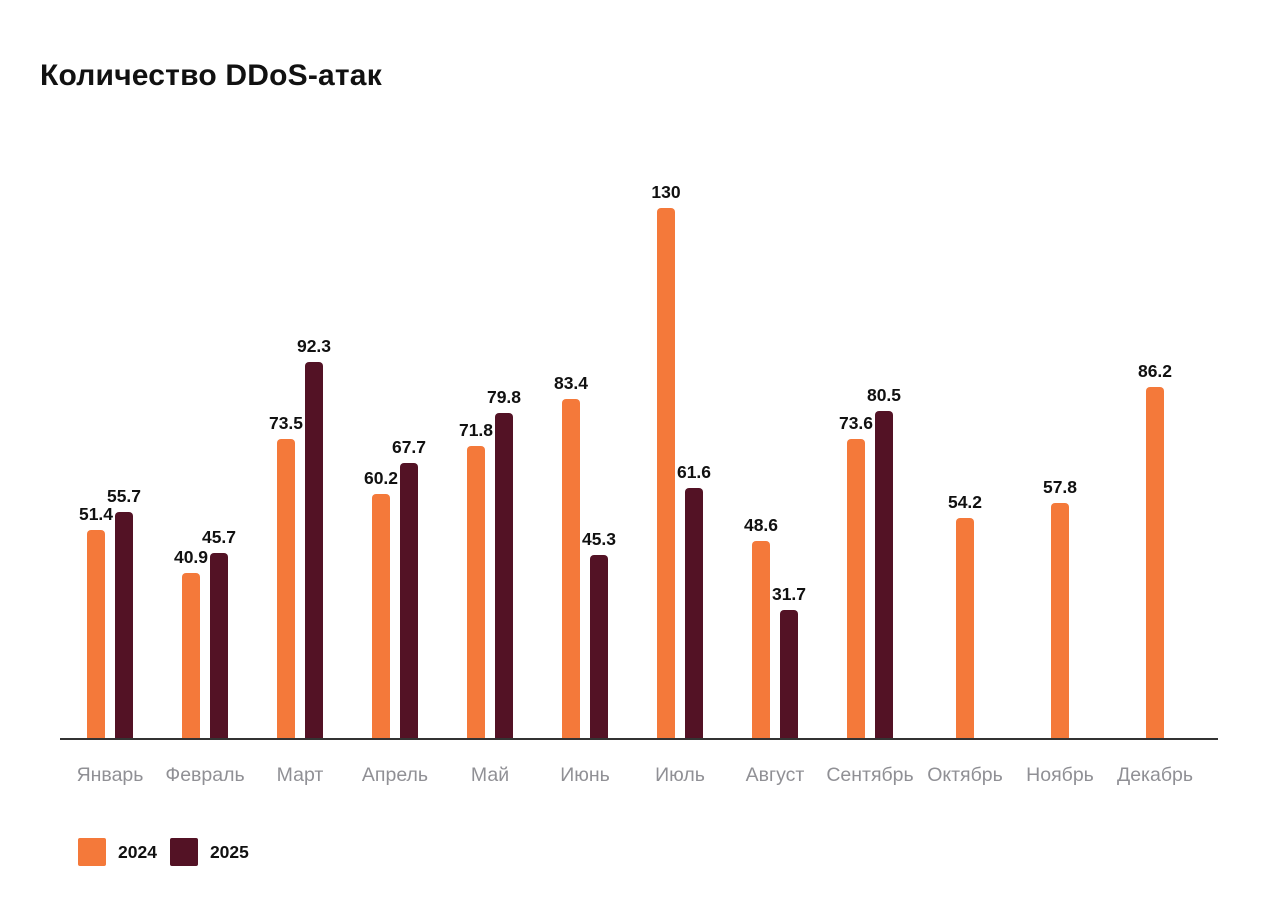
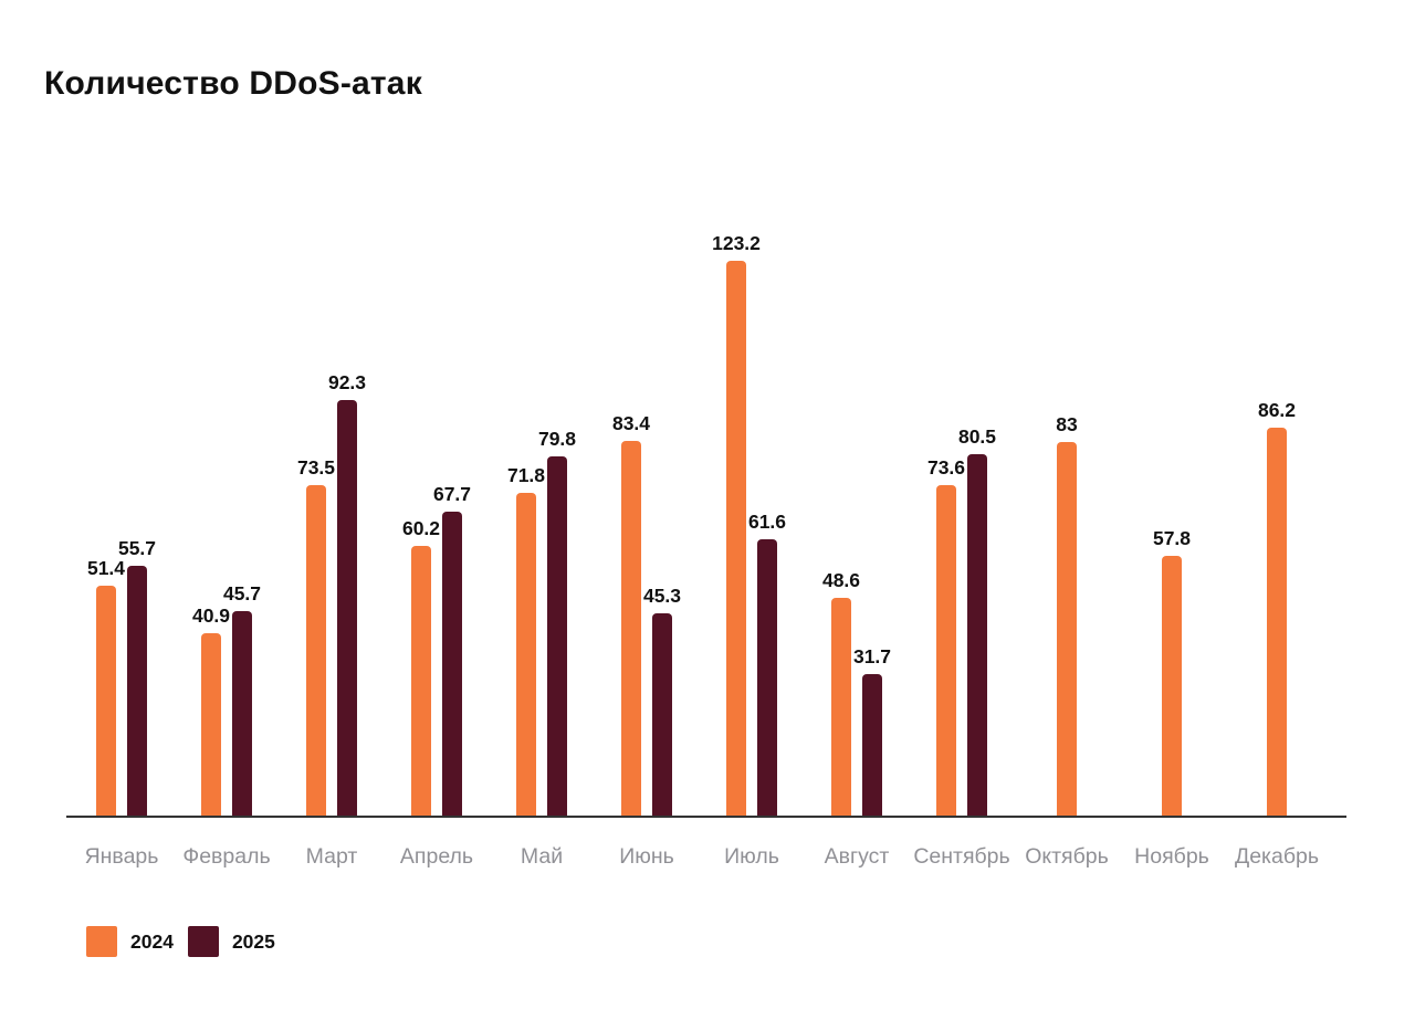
2024/Июль: 130 -> 123.2
2024/Октябрь: 54.2 -> 83
